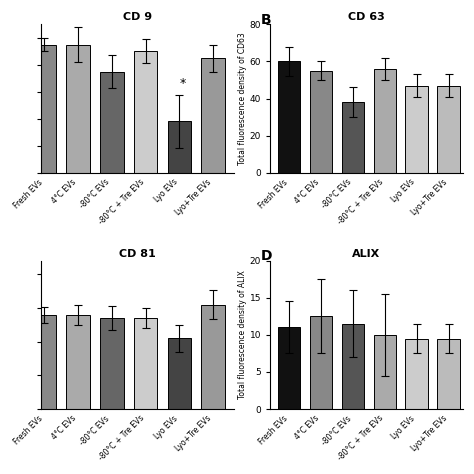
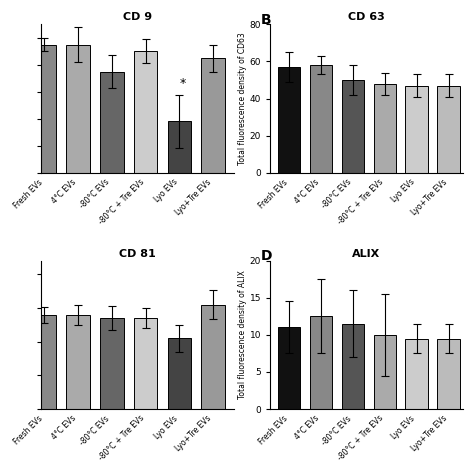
CD 63/Fresh EVs: 60 -> 57
CD 63/4°C EVs: 55 -> 58
CD 63/-80°C EVs: 38 -> 50
CD 63/-80°C + Tre EVs: 56 -> 48
